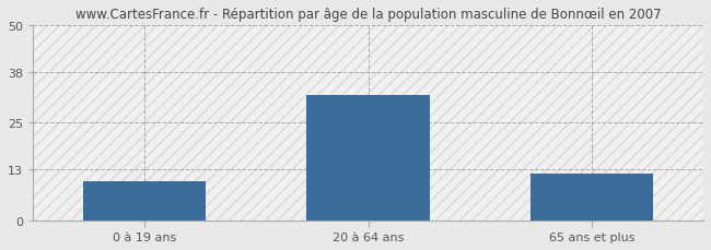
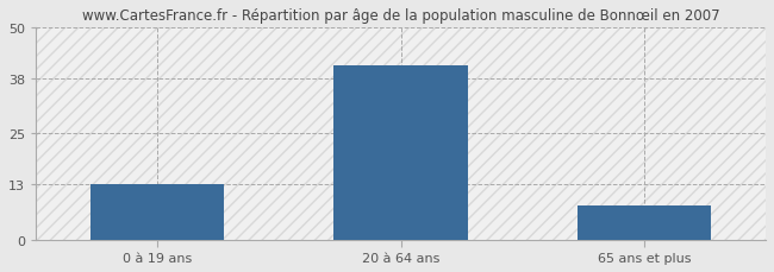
0 à 19 ans: 10 -> 13
20 à 64 ans: 32 -> 41
65 ans et plus: 12 -> 8
